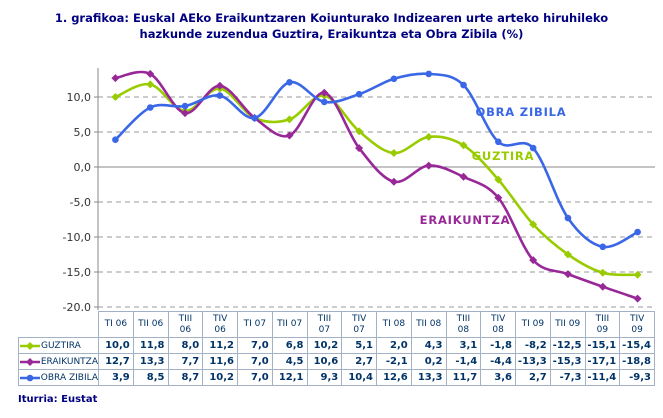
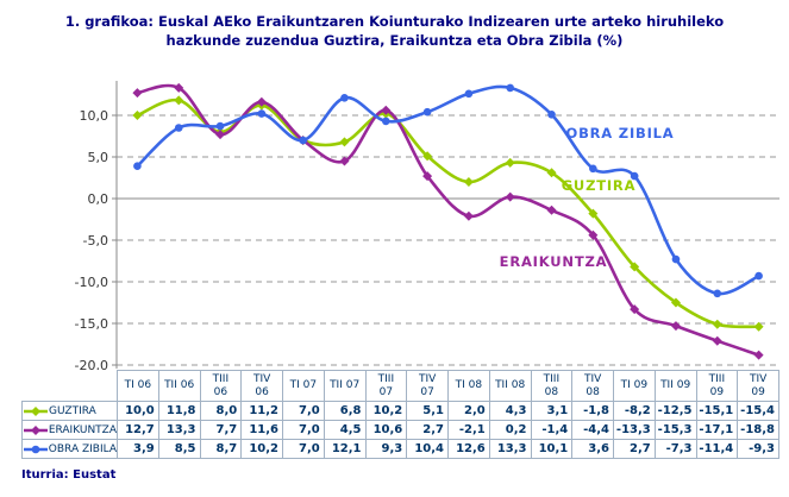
OBRA ZIBILA/TIII 08: 11,7 -> 10,1
